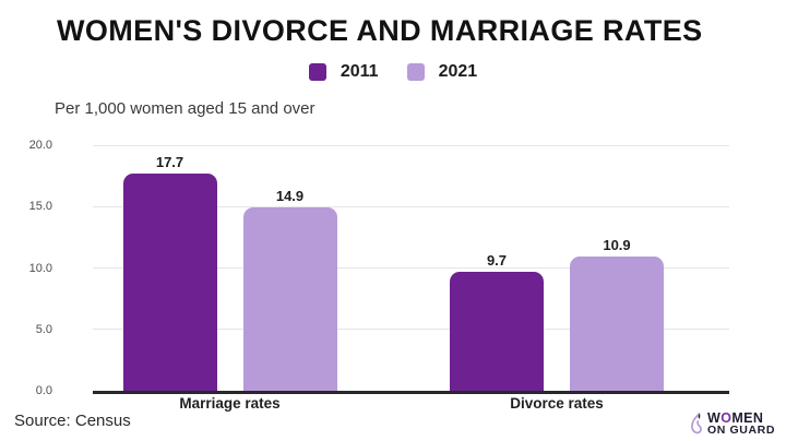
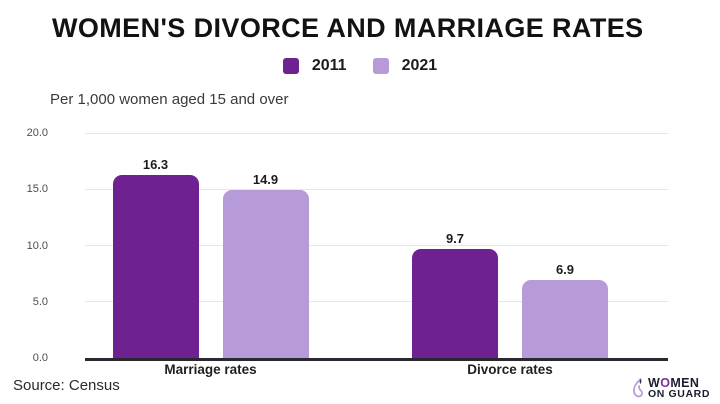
2011/Marriage rates: 17.7 -> 16.3
2021/Divorce rates: 10.9 -> 6.9
